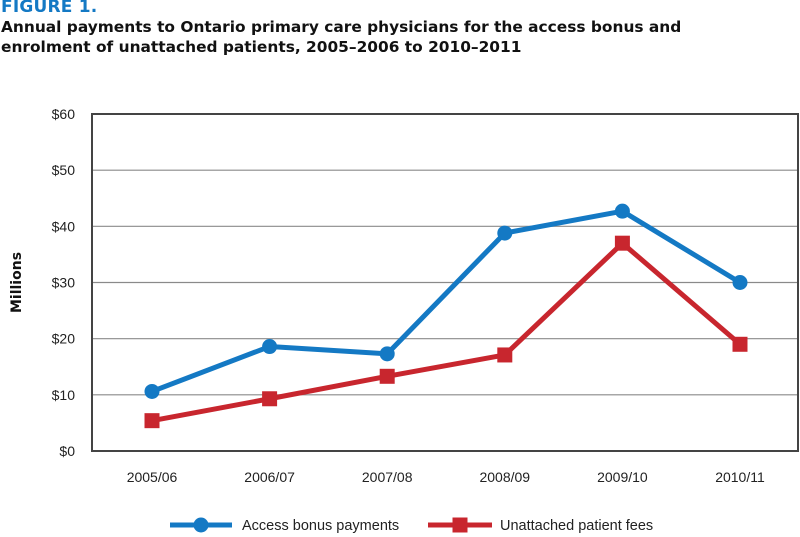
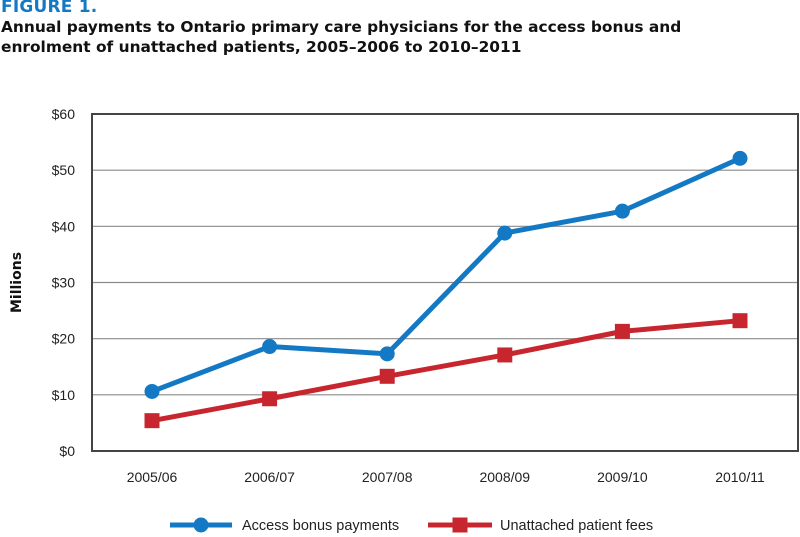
Unattached patient fees/2009/10: $37 -> $21
Access bonus payments/2010/11: $30 -> $52
Unattached patient fees/2010/11: $19 -> $23
